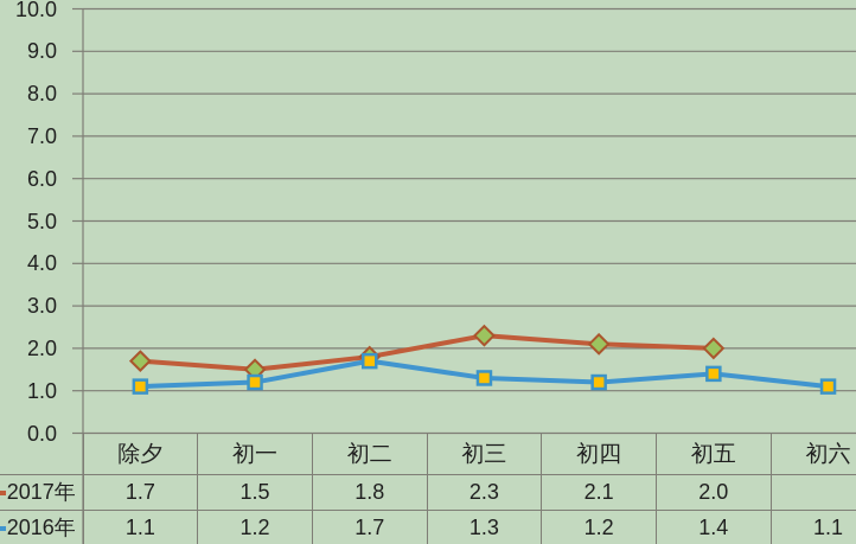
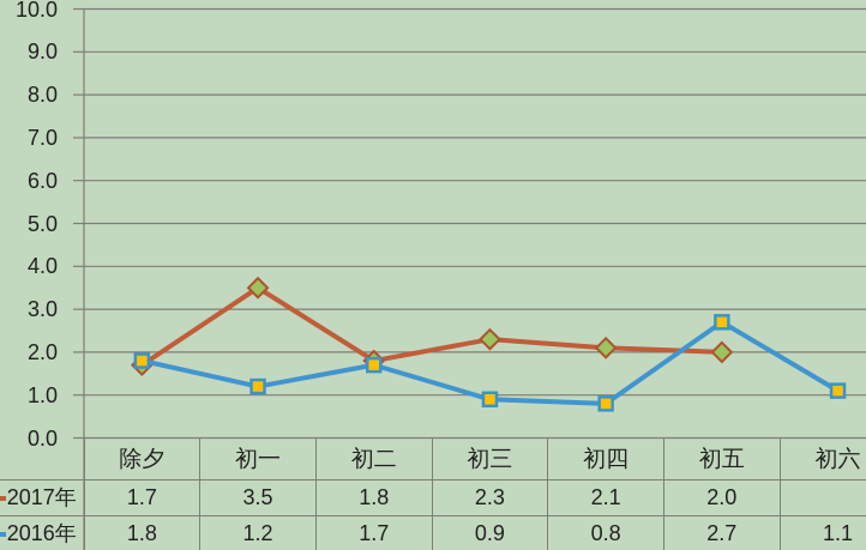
2016年/除夕: 1.1 -> 1.8
2017年/初一: 1.5 -> 3.5
2016年/初三: 1.3 -> 0.9
2016年/初四: 1.2 -> 0.8
2016年/初五: 1.4 -> 2.7
